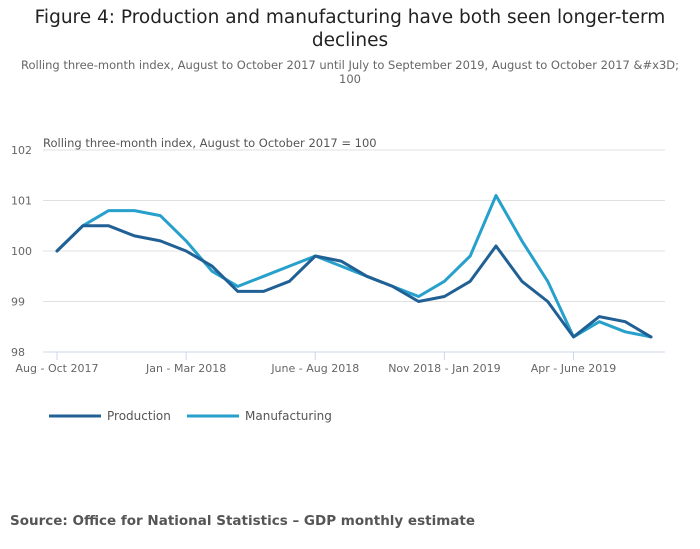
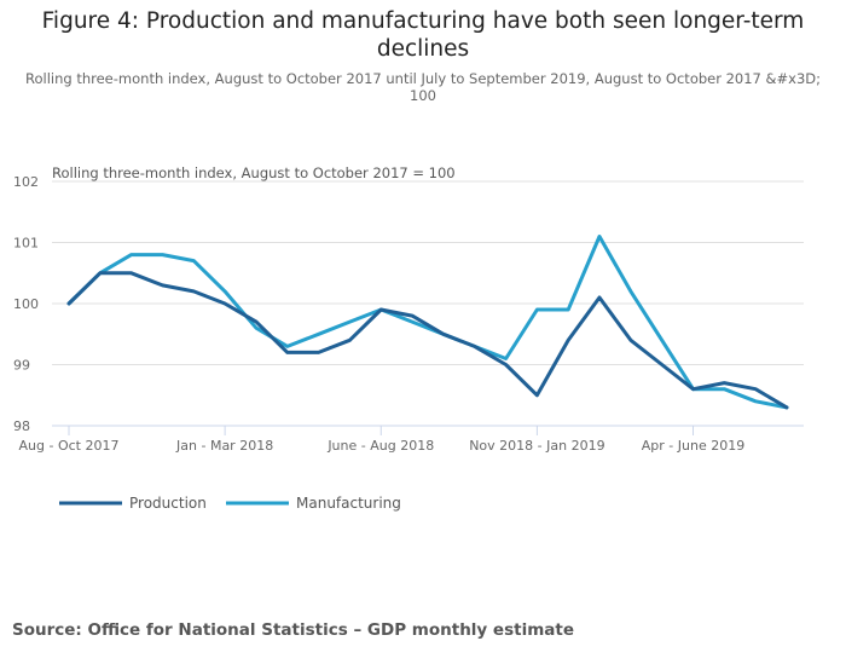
Production/Nov 2018 - Jan 2019: 99.1 -> 98.5
Manufacturing/Nov 2018 - Jan 2019: 99.4 -> 99.9
Production/Apr - June 2019: 98.3 -> 98.6
Manufacturing/Apr - June 2019: 98.3 -> 98.6
